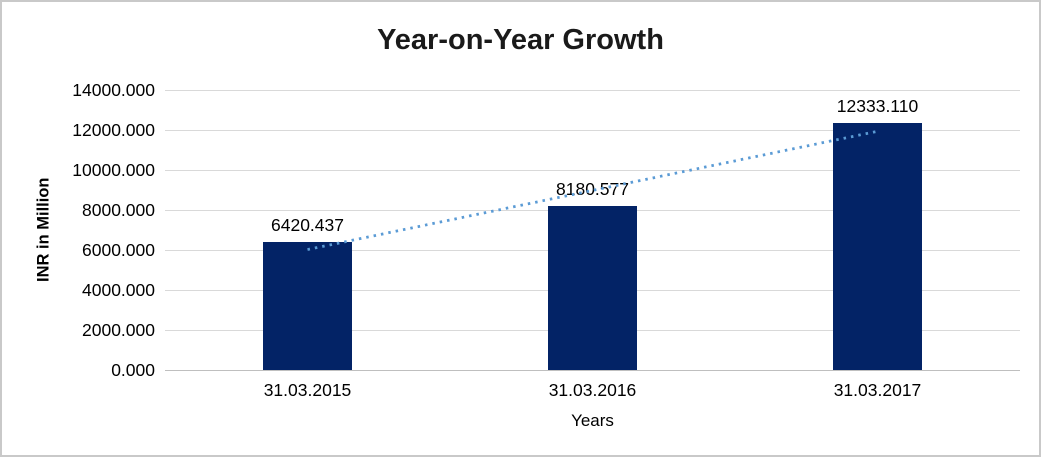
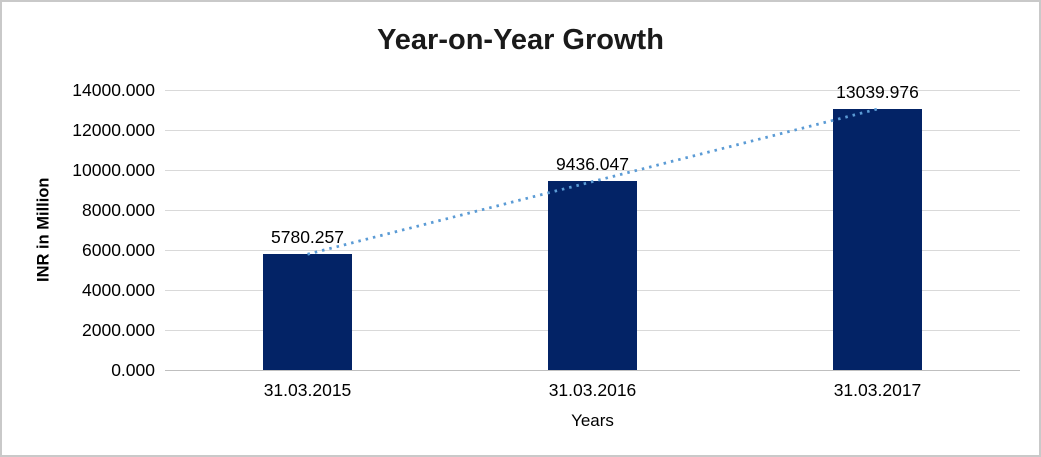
31.03.2015: 6420.437 -> 5780.257
31.03.2016: 8180.577 -> 9436.047
31.03.2017: 12333.110 -> 13039.976
